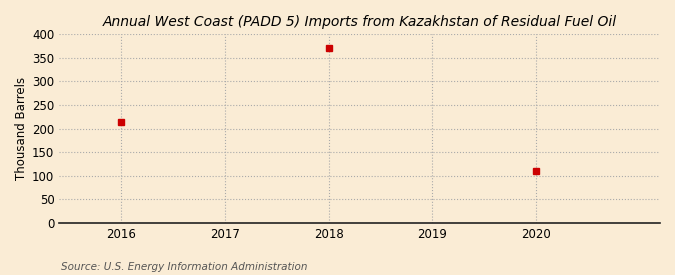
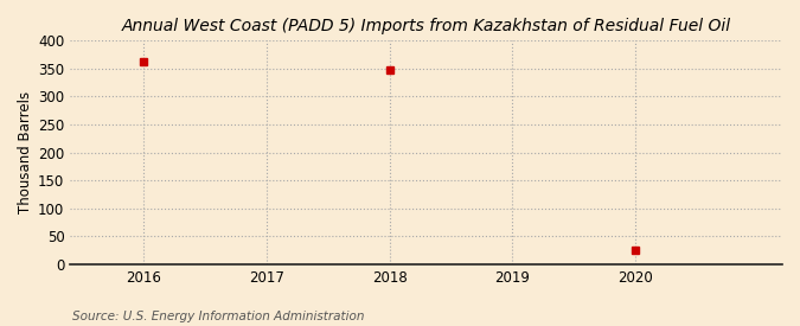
2016: 215 -> 362
2018: 370 -> 348
2020: 110 -> 25
